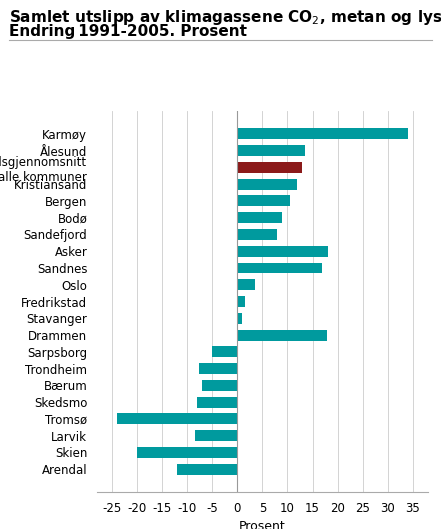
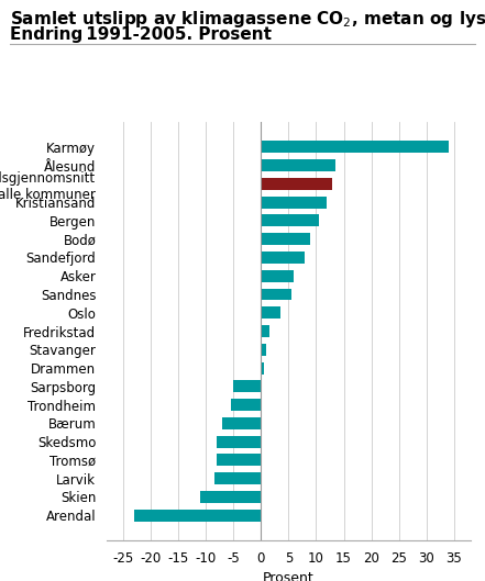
Asker: 18.0 -> 6.0
Sandnes: 16.8 -> 5.5
Drammen: 17.8 -> 0.5
Trondheim: -7.6 -> -5.5
Tromsø: -24.0 -> -8.0
Skien: -20.0 -> -11.0
Arendal: -12.0 -> -23.0
